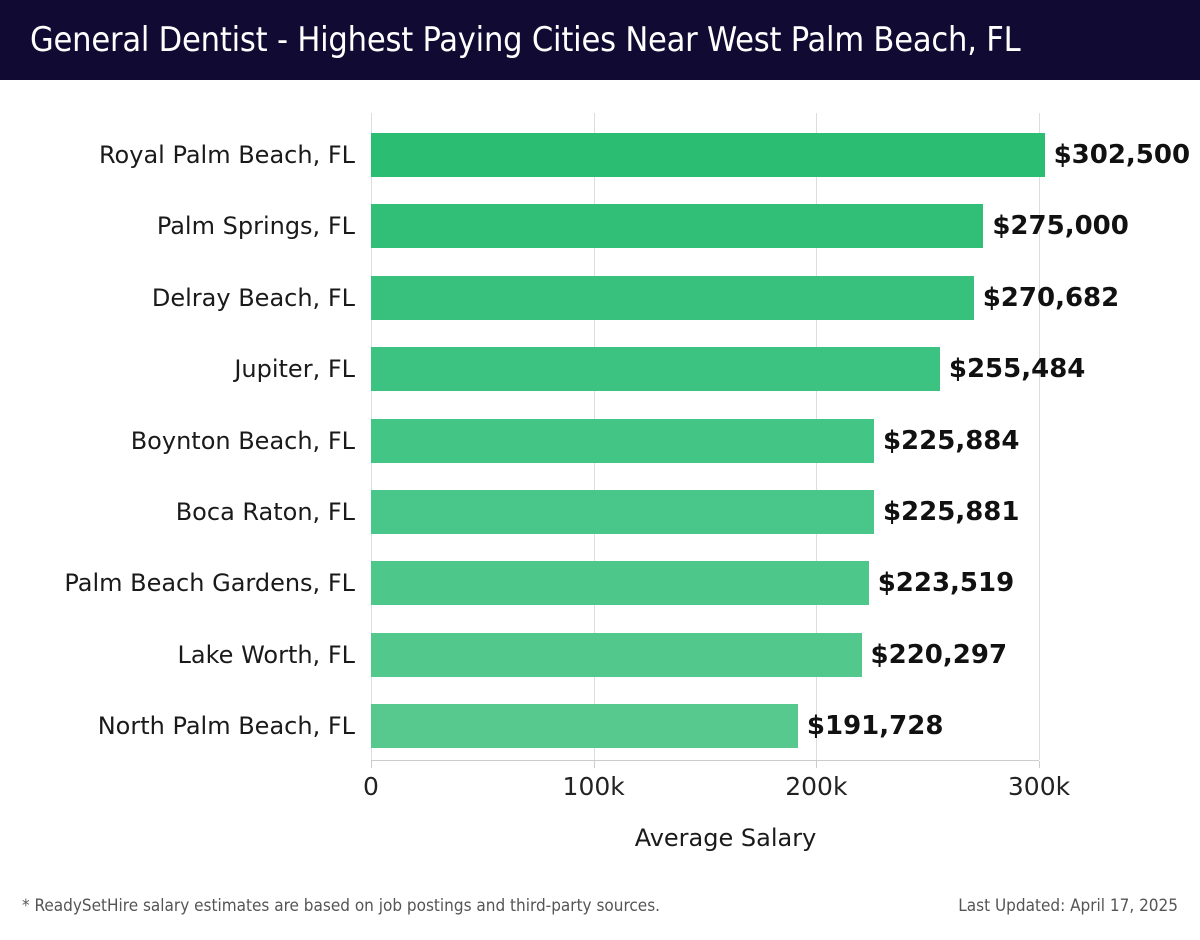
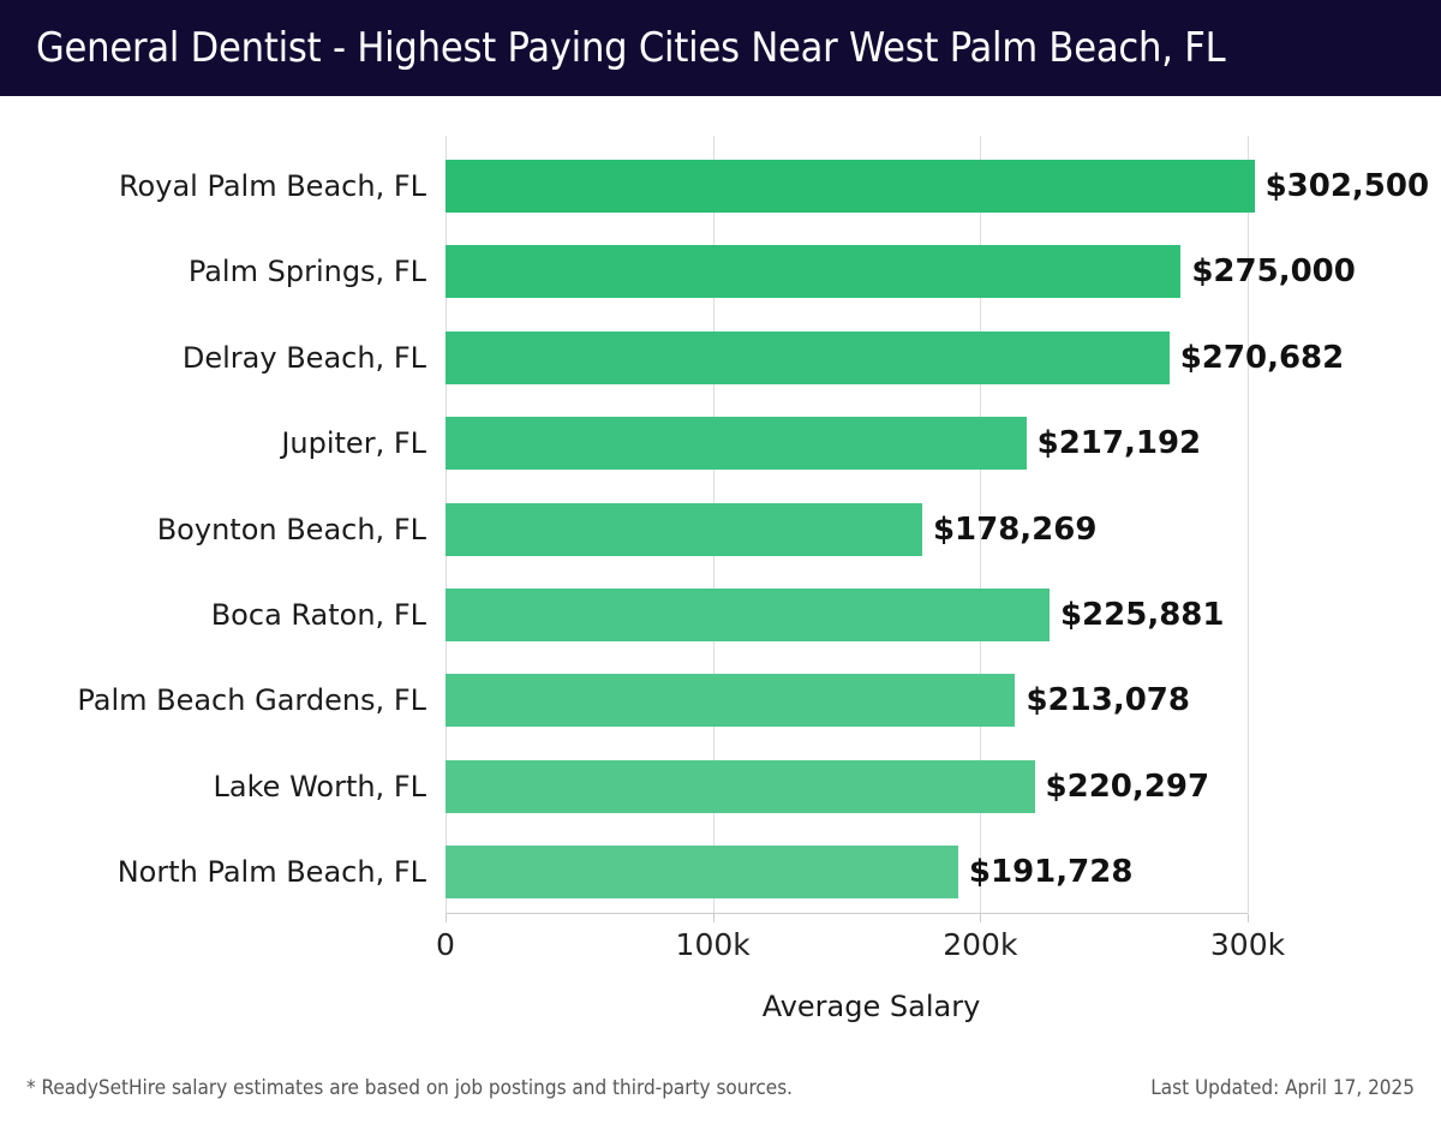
Jupiter, FL: $255,484 -> $217,192
Boynton Beach, FL: $225,884 -> $178,269
Palm Beach Gardens, FL: $223,519 -> $213,078
